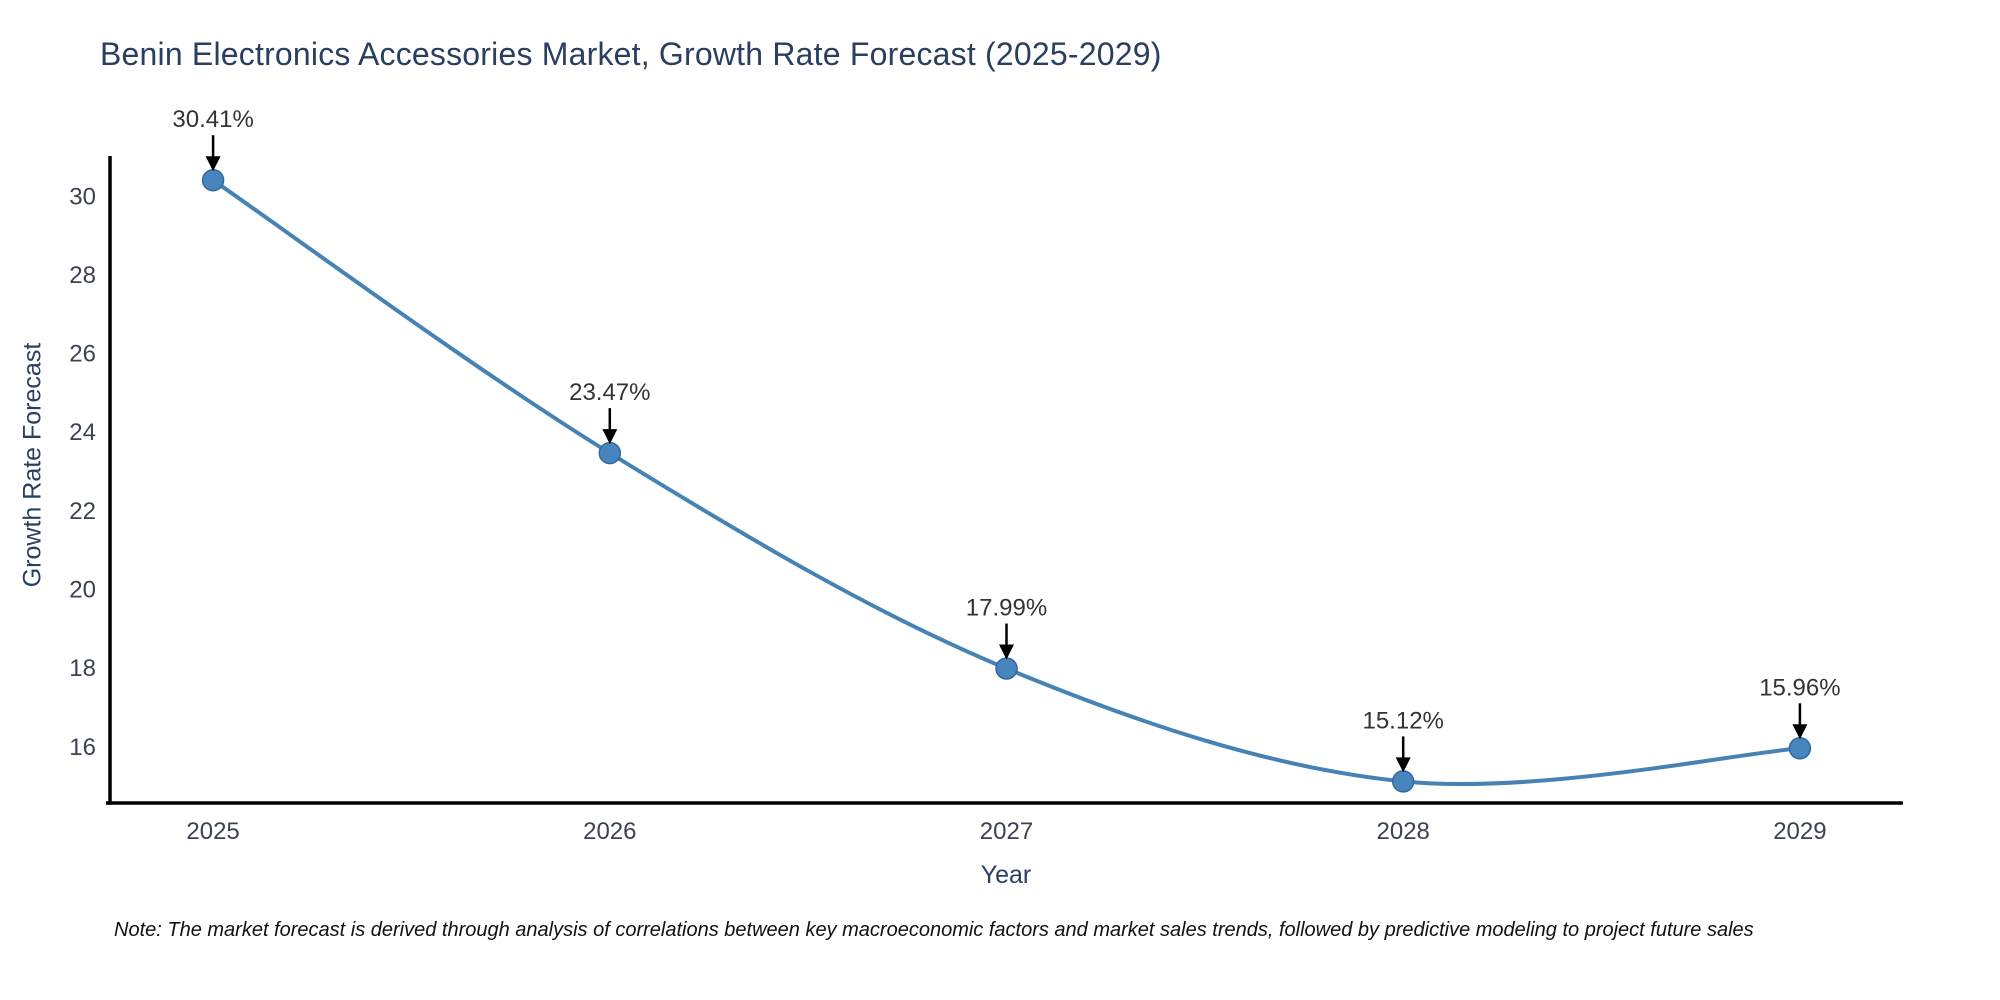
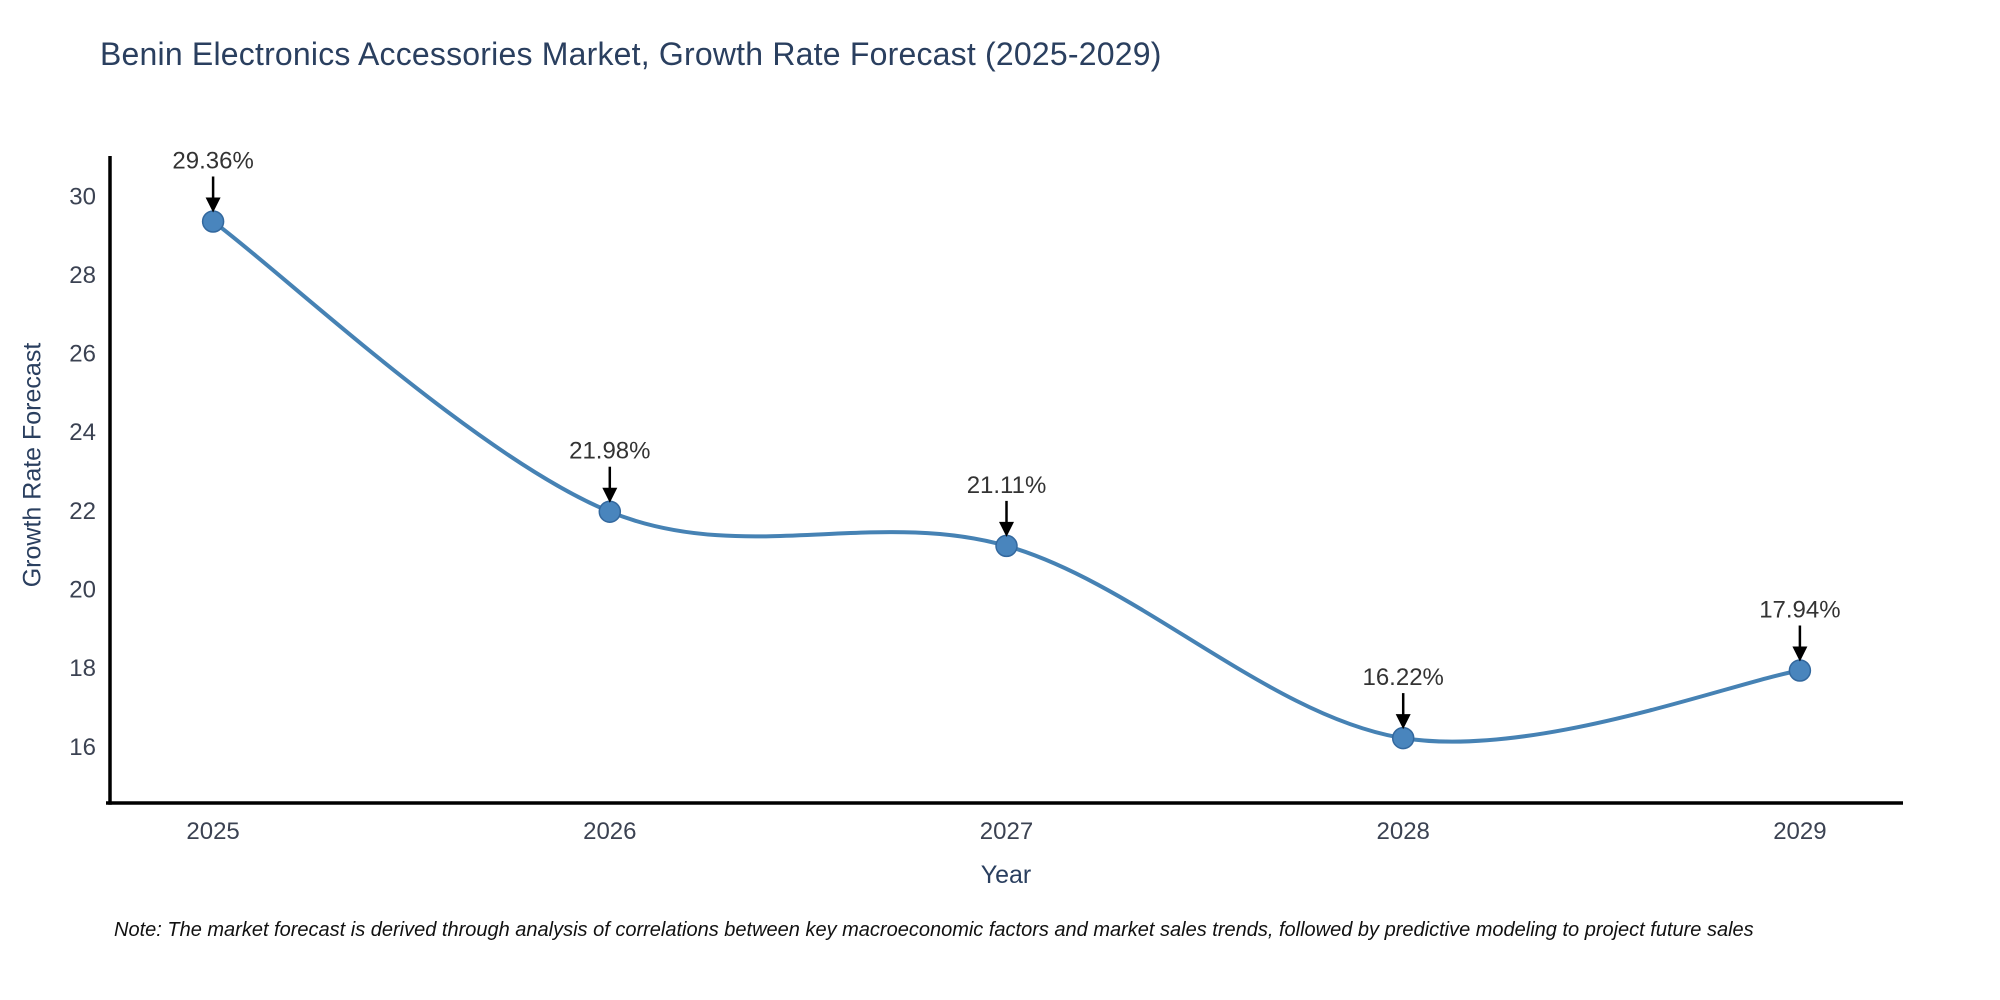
2025: 30.41% -> 29.36%
2026: 23.47% -> 21.98%
2027: 17.99% -> 21.11%
2028: 15.12% -> 16.22%
2029: 15.96% -> 17.94%
